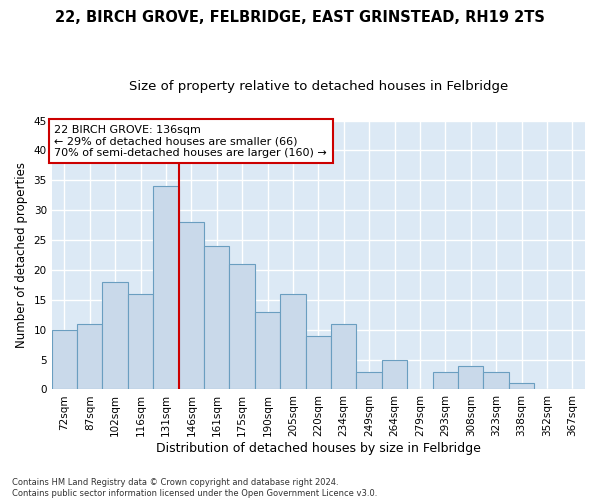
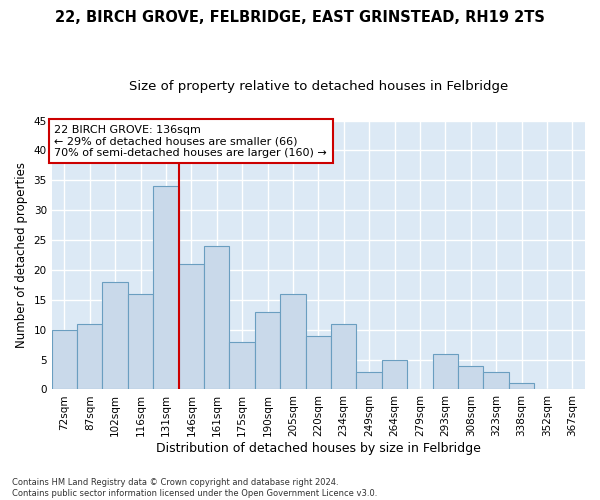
146sqm: 28 -> 21
175sqm: 21 -> 8
293sqm: 3 -> 6
